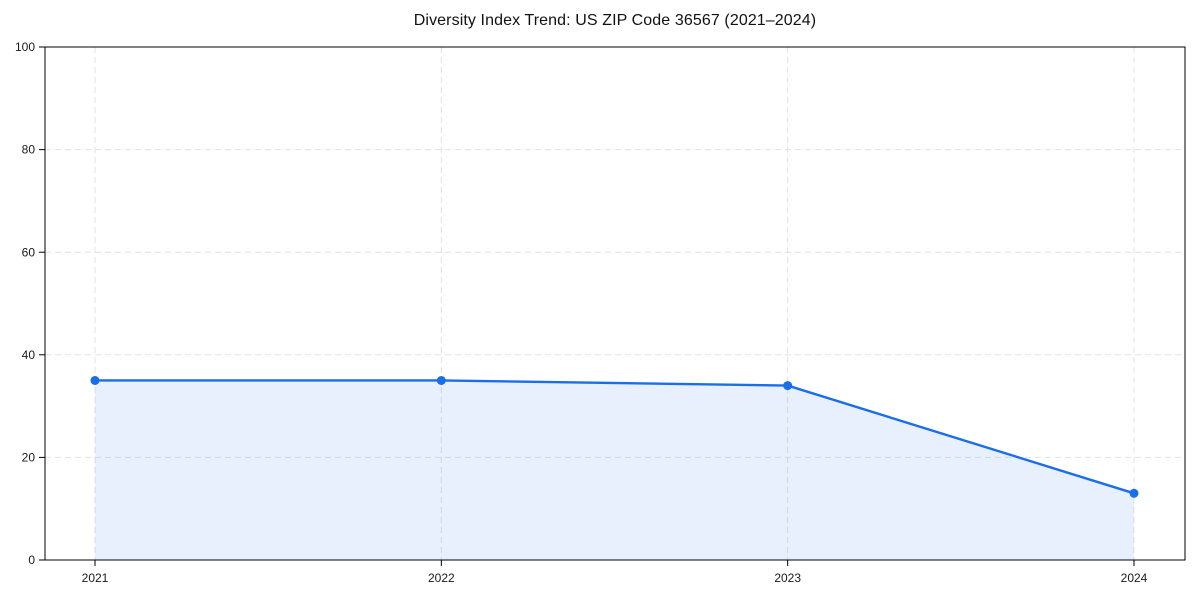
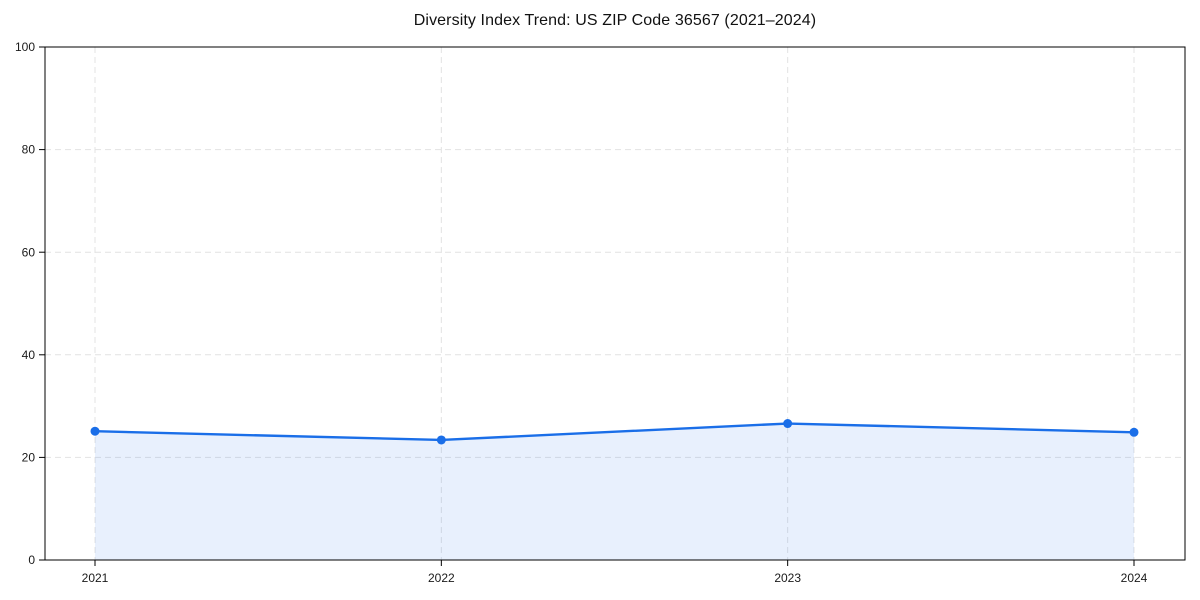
2021: 35 -> 25
2022: 35 -> 23
2023: 34 -> 27
2024: 13 -> 25
